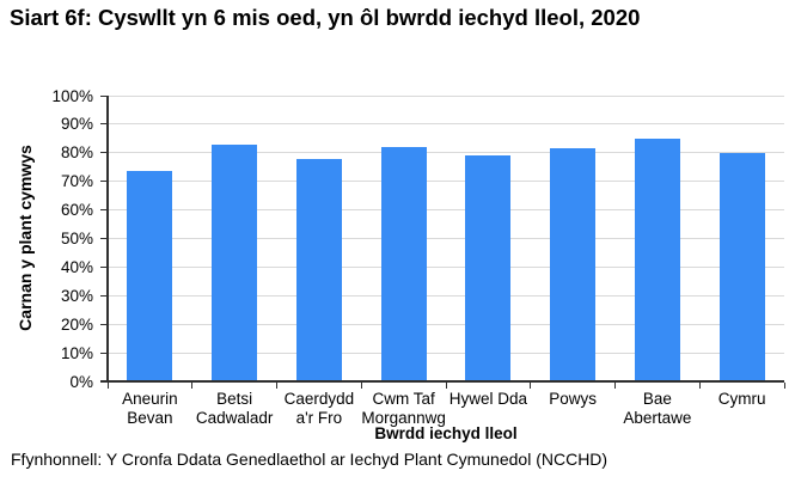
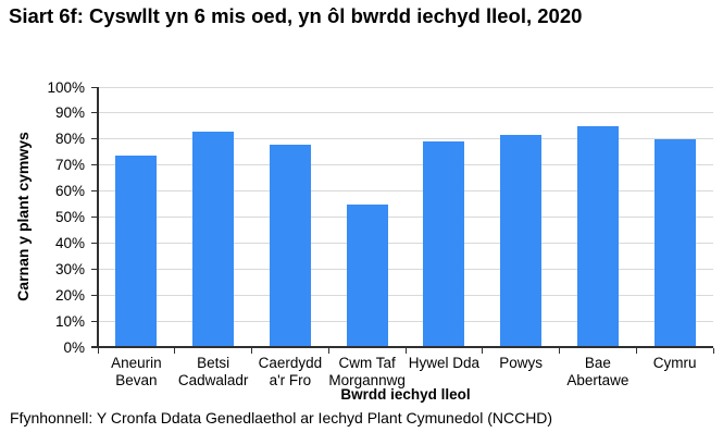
Cwm Taf Morgannwg: 82% -> 55%
